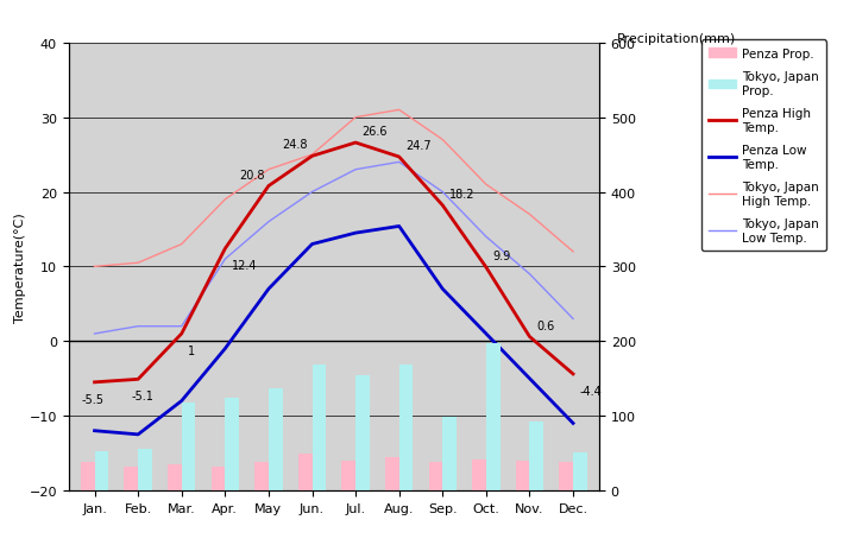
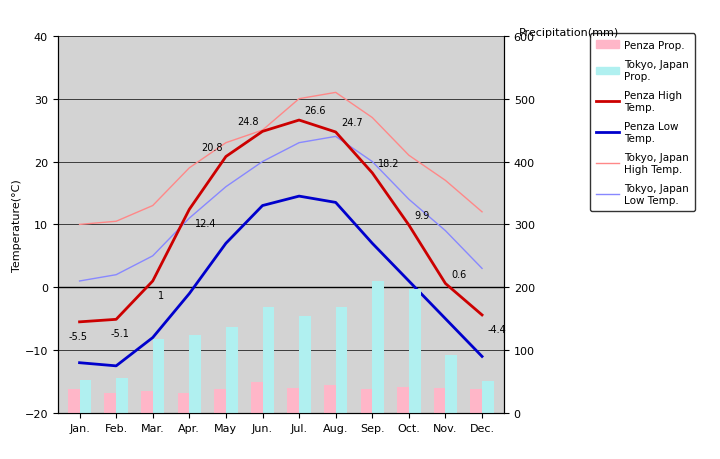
Tokyo, Japan Low Temp./Mar.: 2 -> 5
Penza Low Temp./Aug.: 15.4 -> 13.5
Tokyo, Japan Prop./Sep.: 98 -> 210
